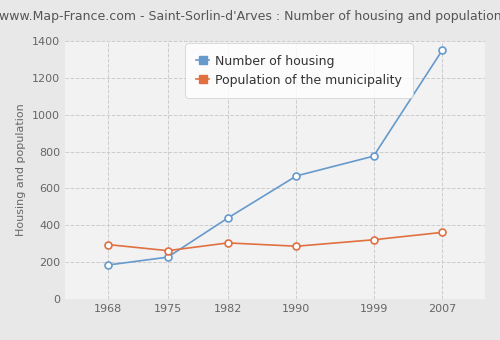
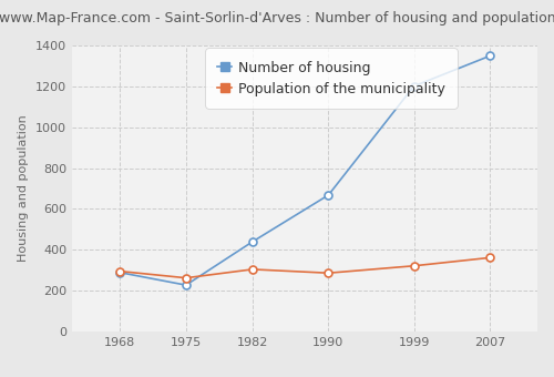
Number of housing/1968: 180 -> 290
Number of housing/1999: 780 -> 1200
